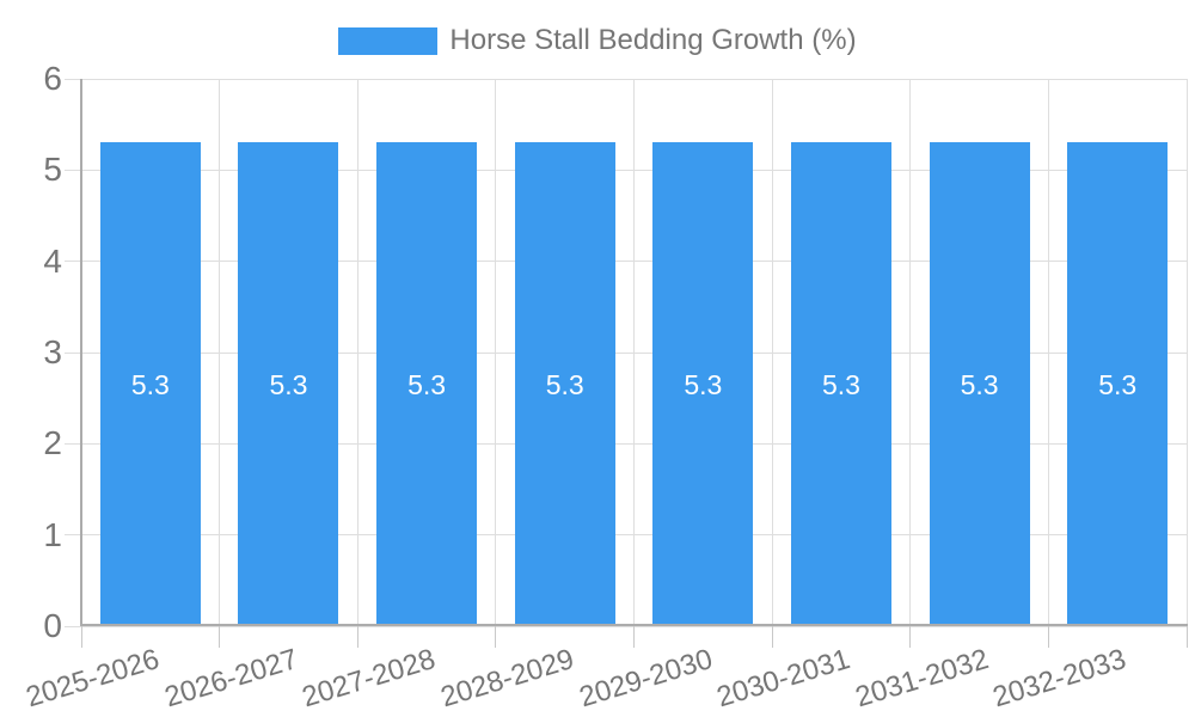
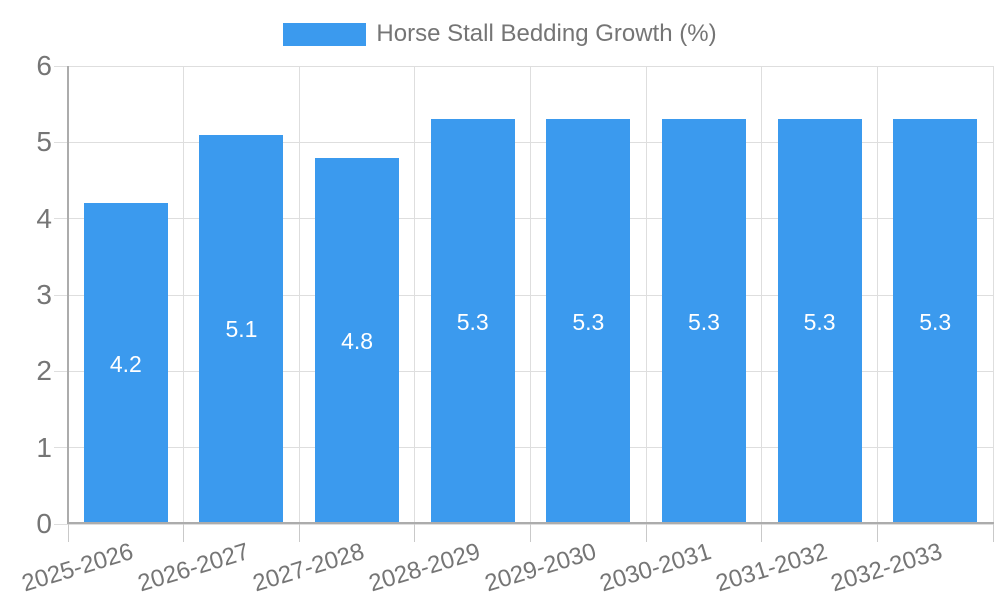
2025-2026: 5.3 -> 4.2
2026-2027: 5.3 -> 5.1
2027-2028: 5.3 -> 4.8
